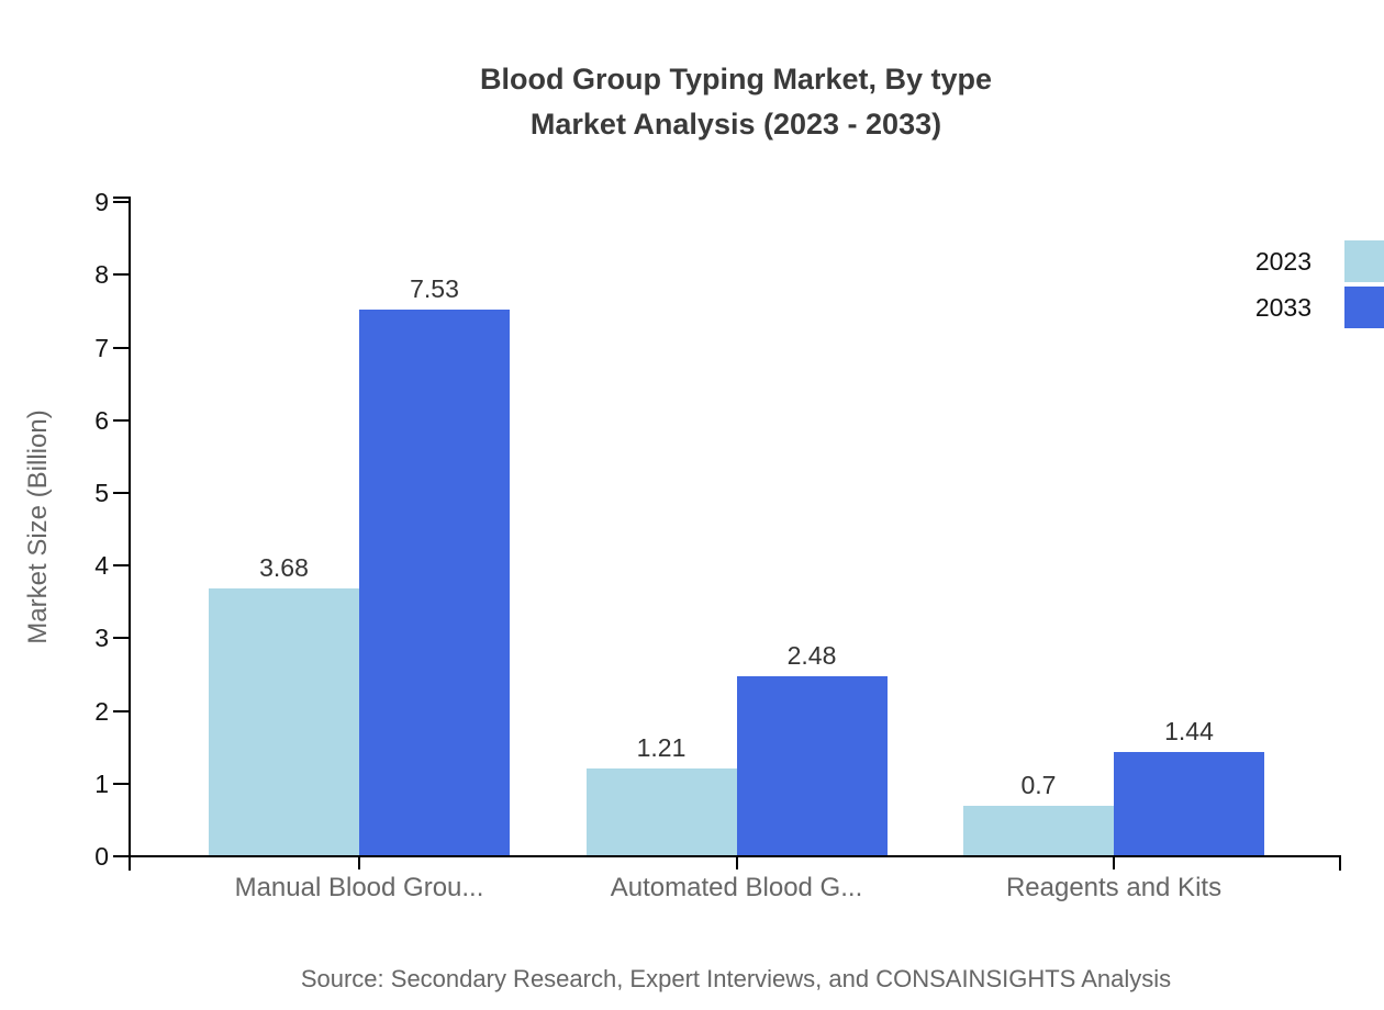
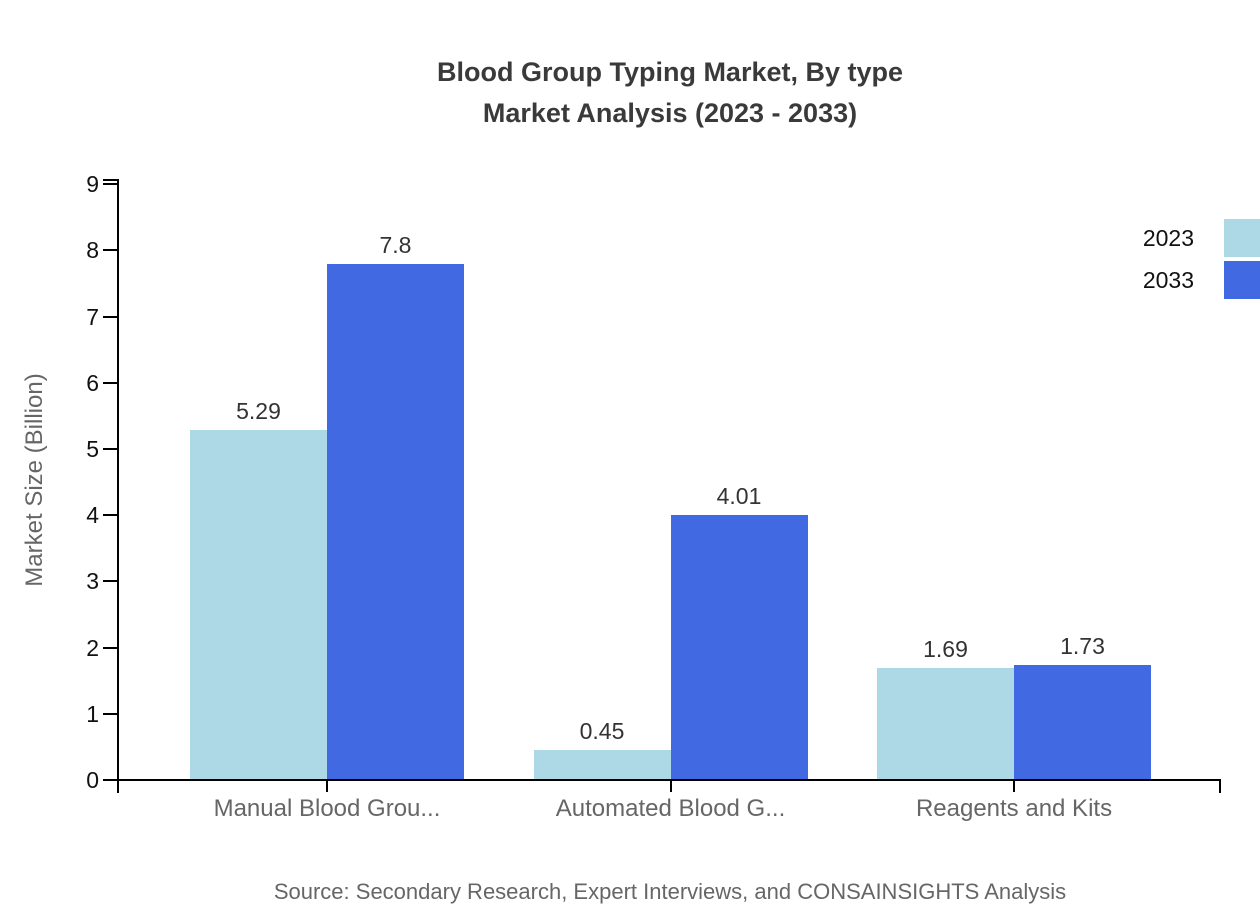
2023/Manual Blood Grou...: 3.68 -> 5.29
2033/Manual Blood Grou...: 7.53 -> 7.8
2023/Automated Blood G...: 1.21 -> 0.45
2033/Automated Blood G...: 2.48 -> 4.01
2023/Reagents and Kits: 0.7 -> 1.69
2033/Reagents and Kits: 1.44 -> 1.73
